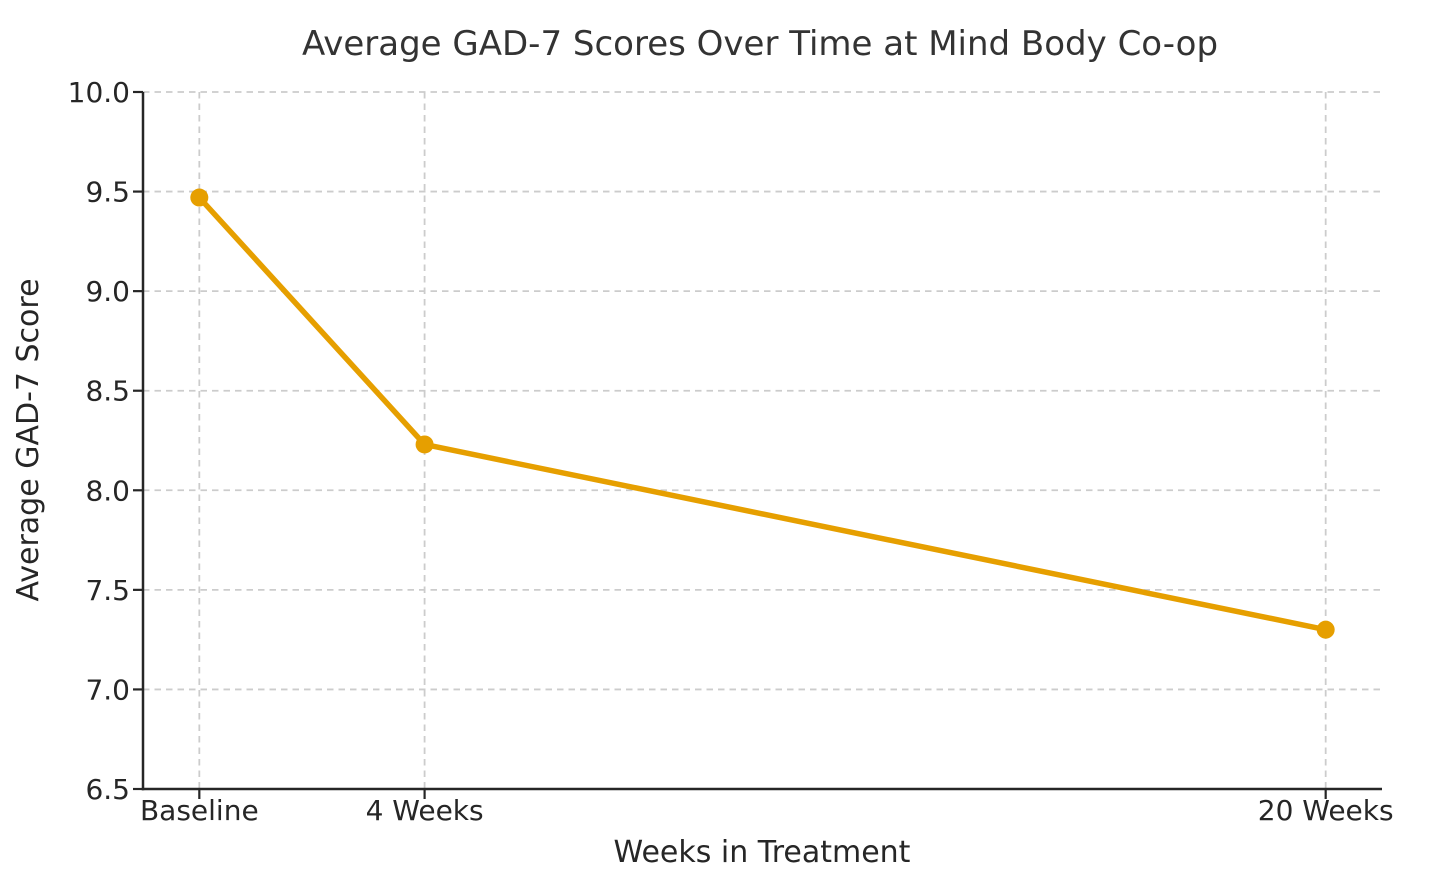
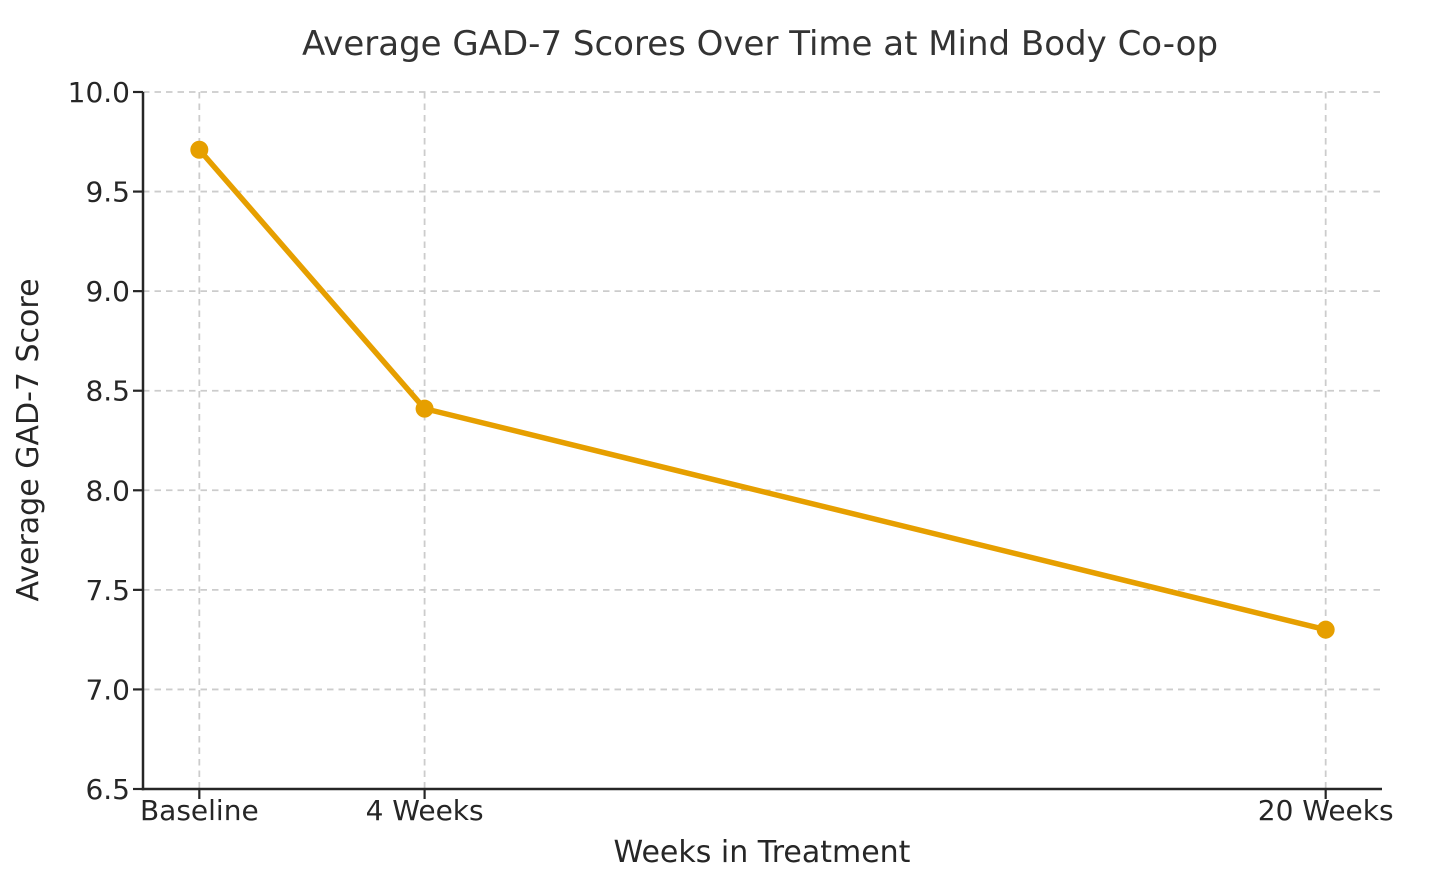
Baseline: 9.47 -> 9.71
4 Weeks: 8.23 -> 8.41
